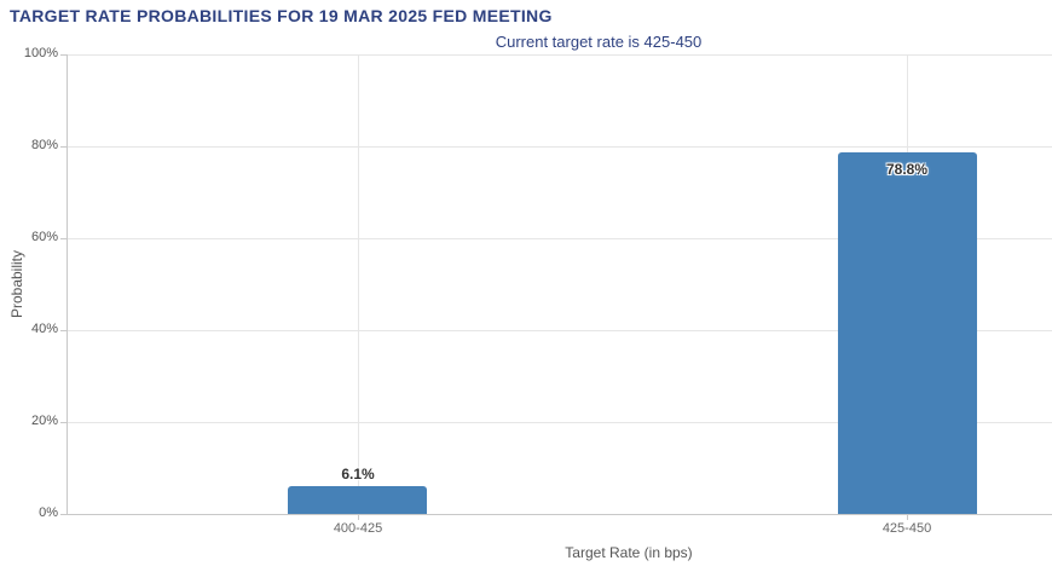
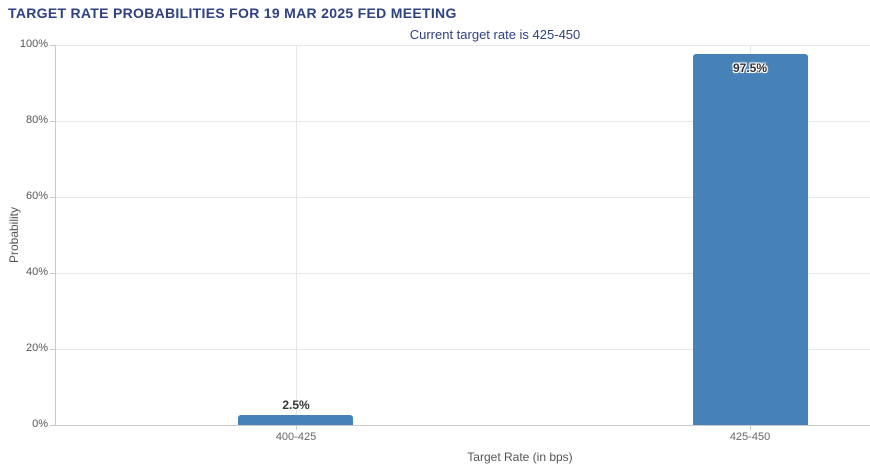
400-425: 6.1% -> 2.5%
425-450: 78.8% -> 97.5%
